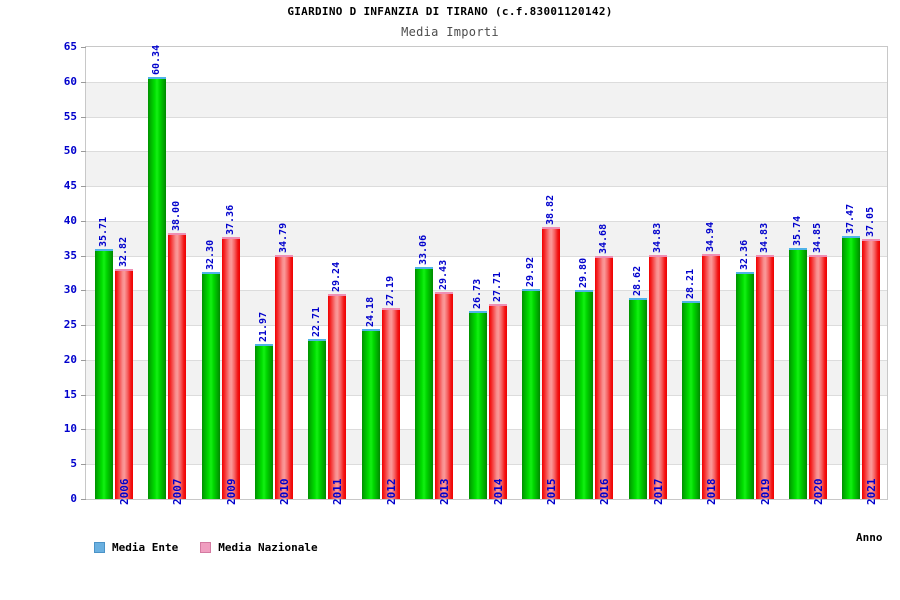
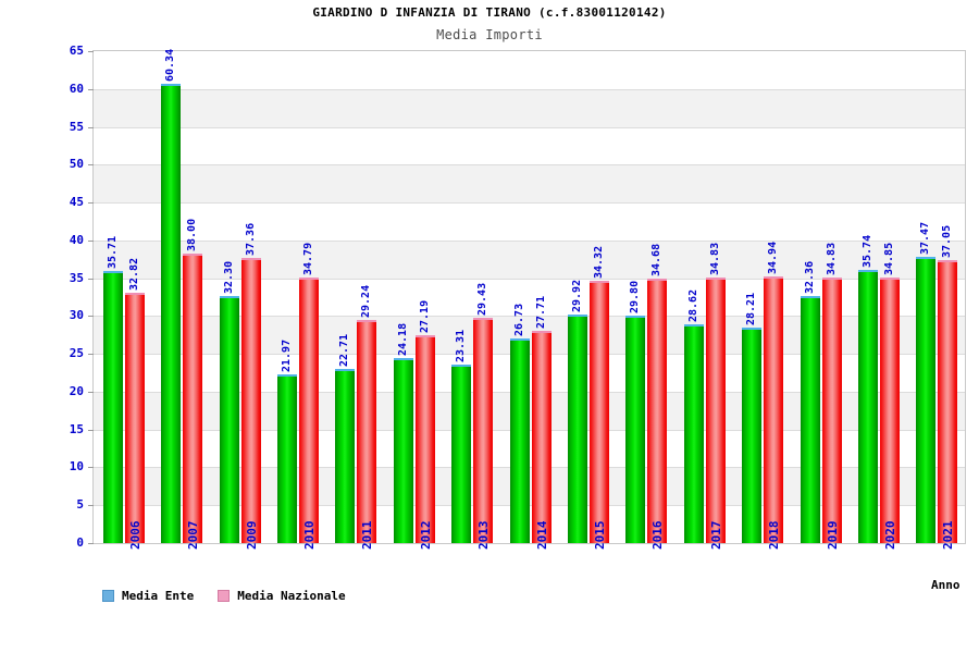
Media Ente/2013: 33.06 -> 23.31
Media Nazionale/2015: 38.82 -> 34.32
